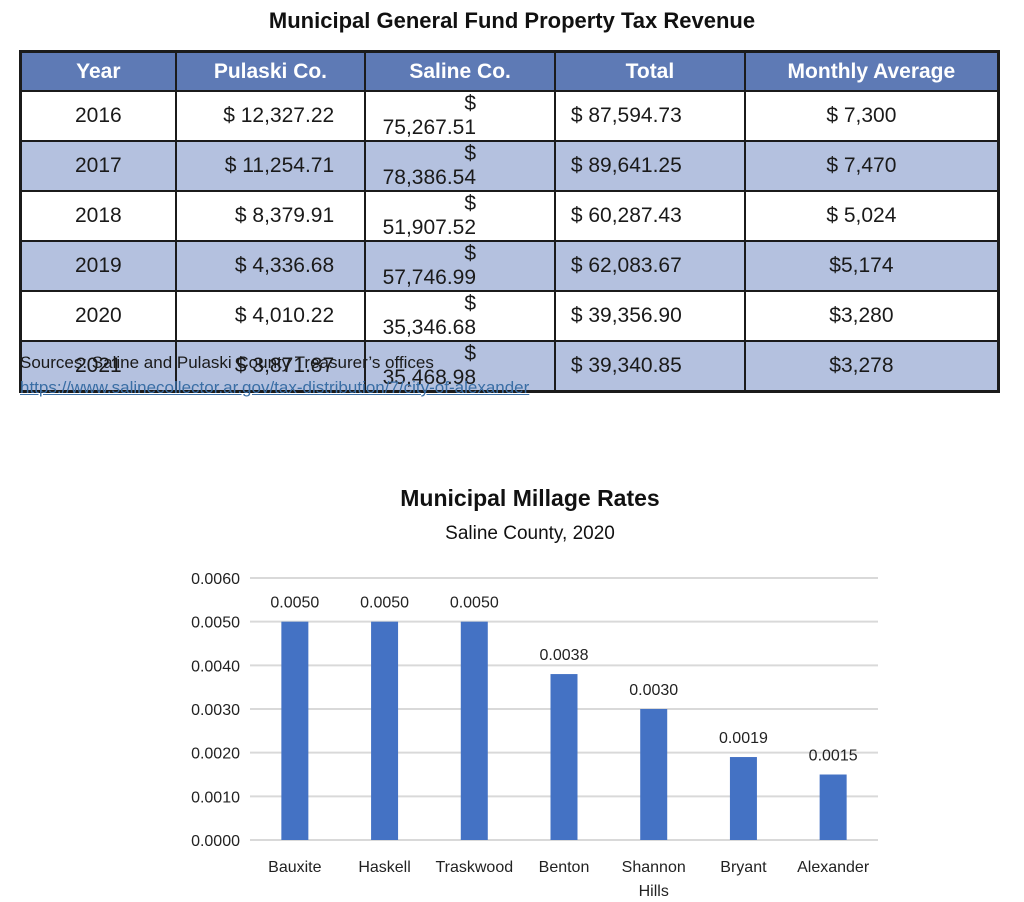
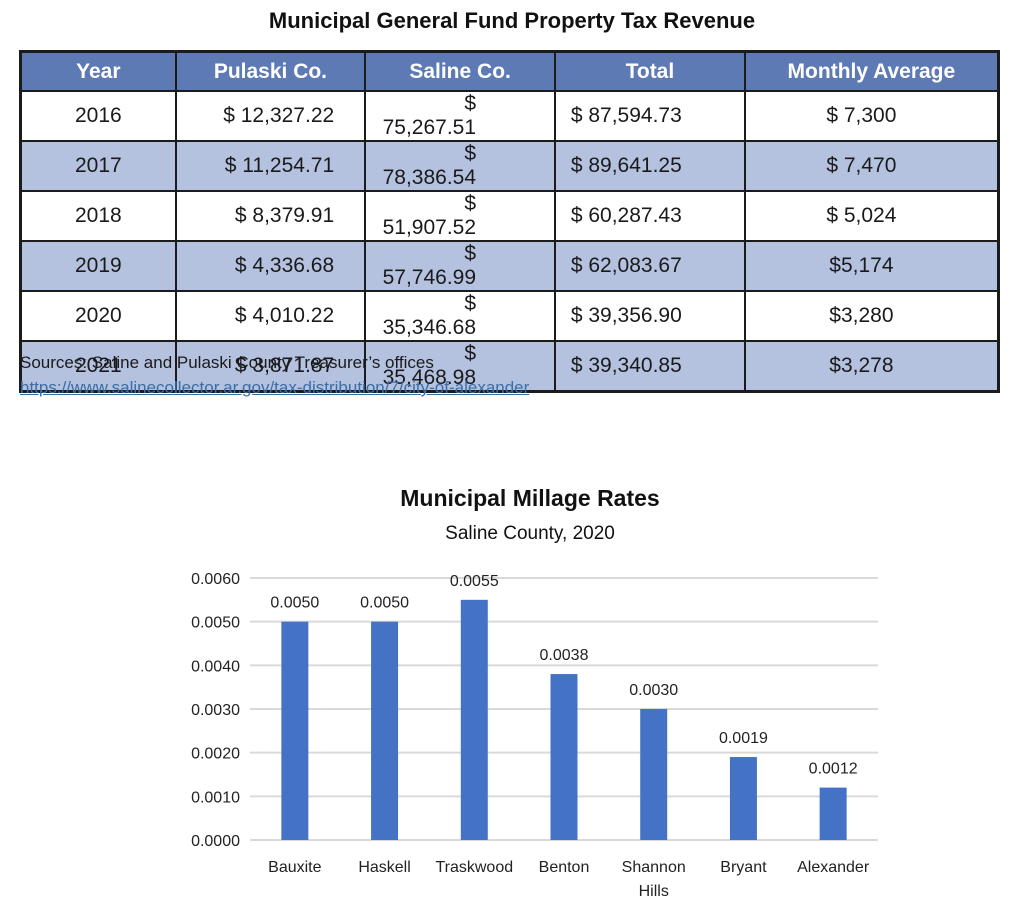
Traskwood: 0.0050 -> 0.0055
Alexander: 0.0015 -> 0.0012
